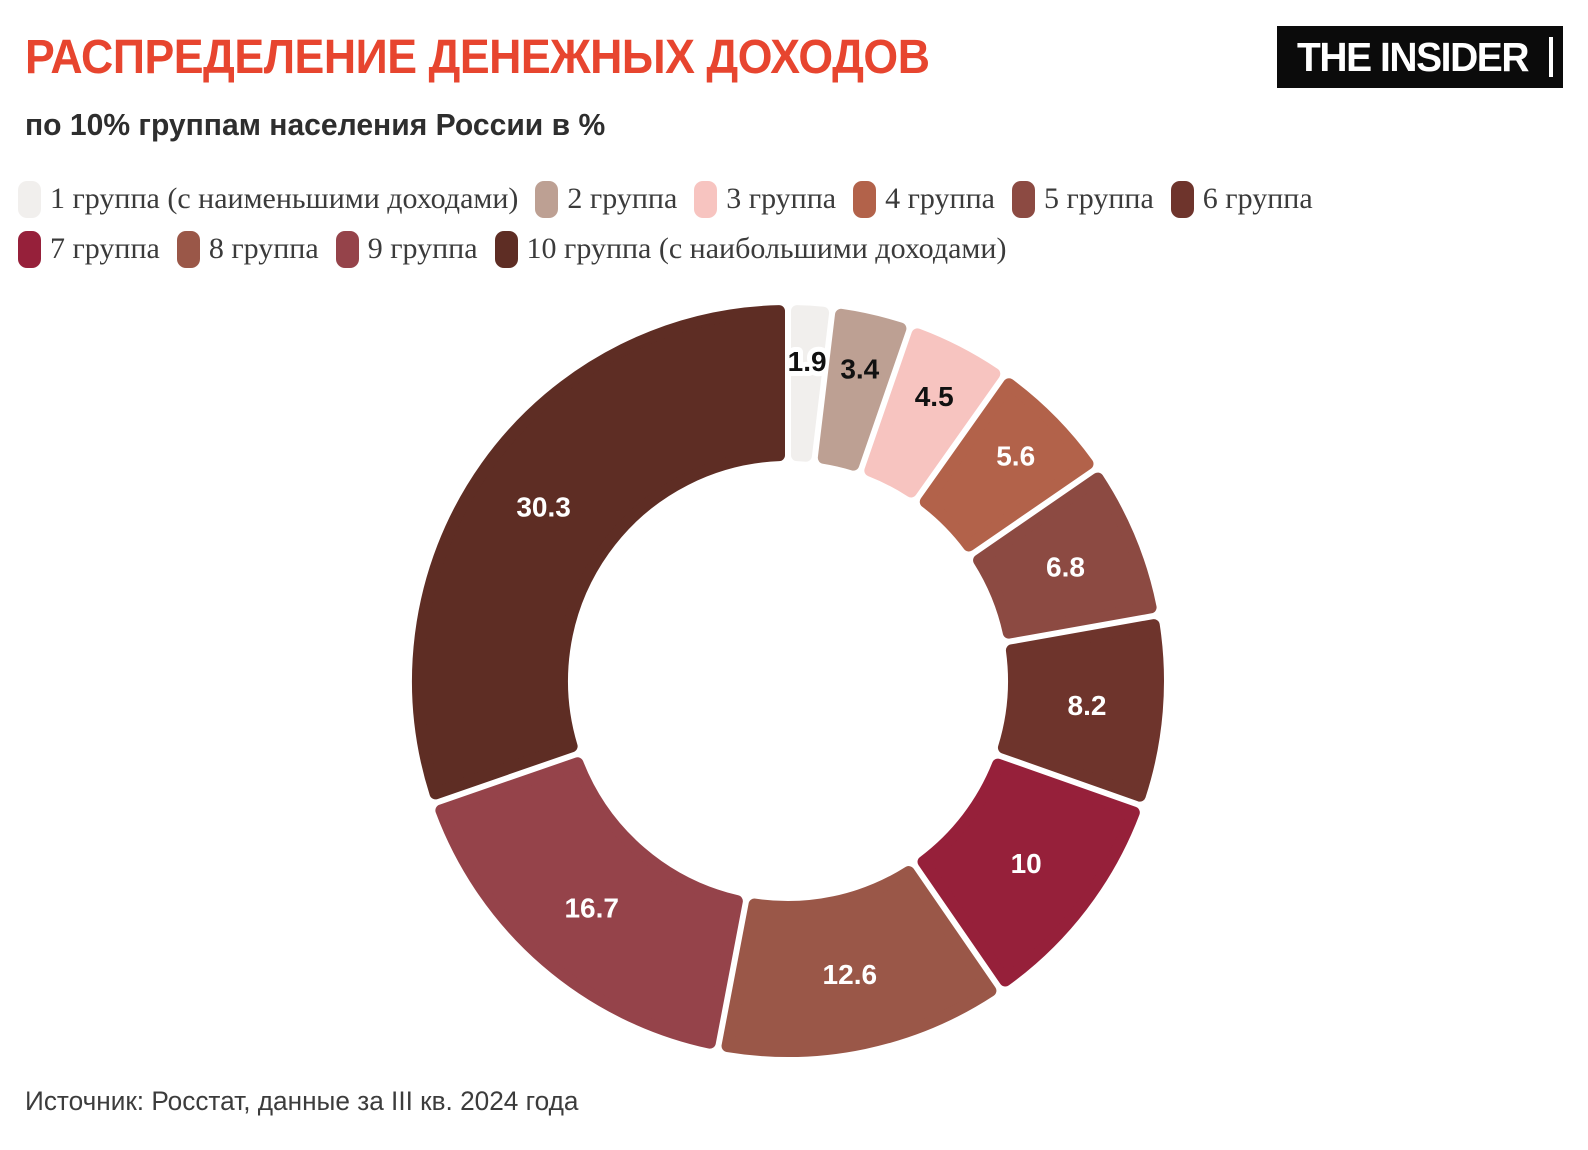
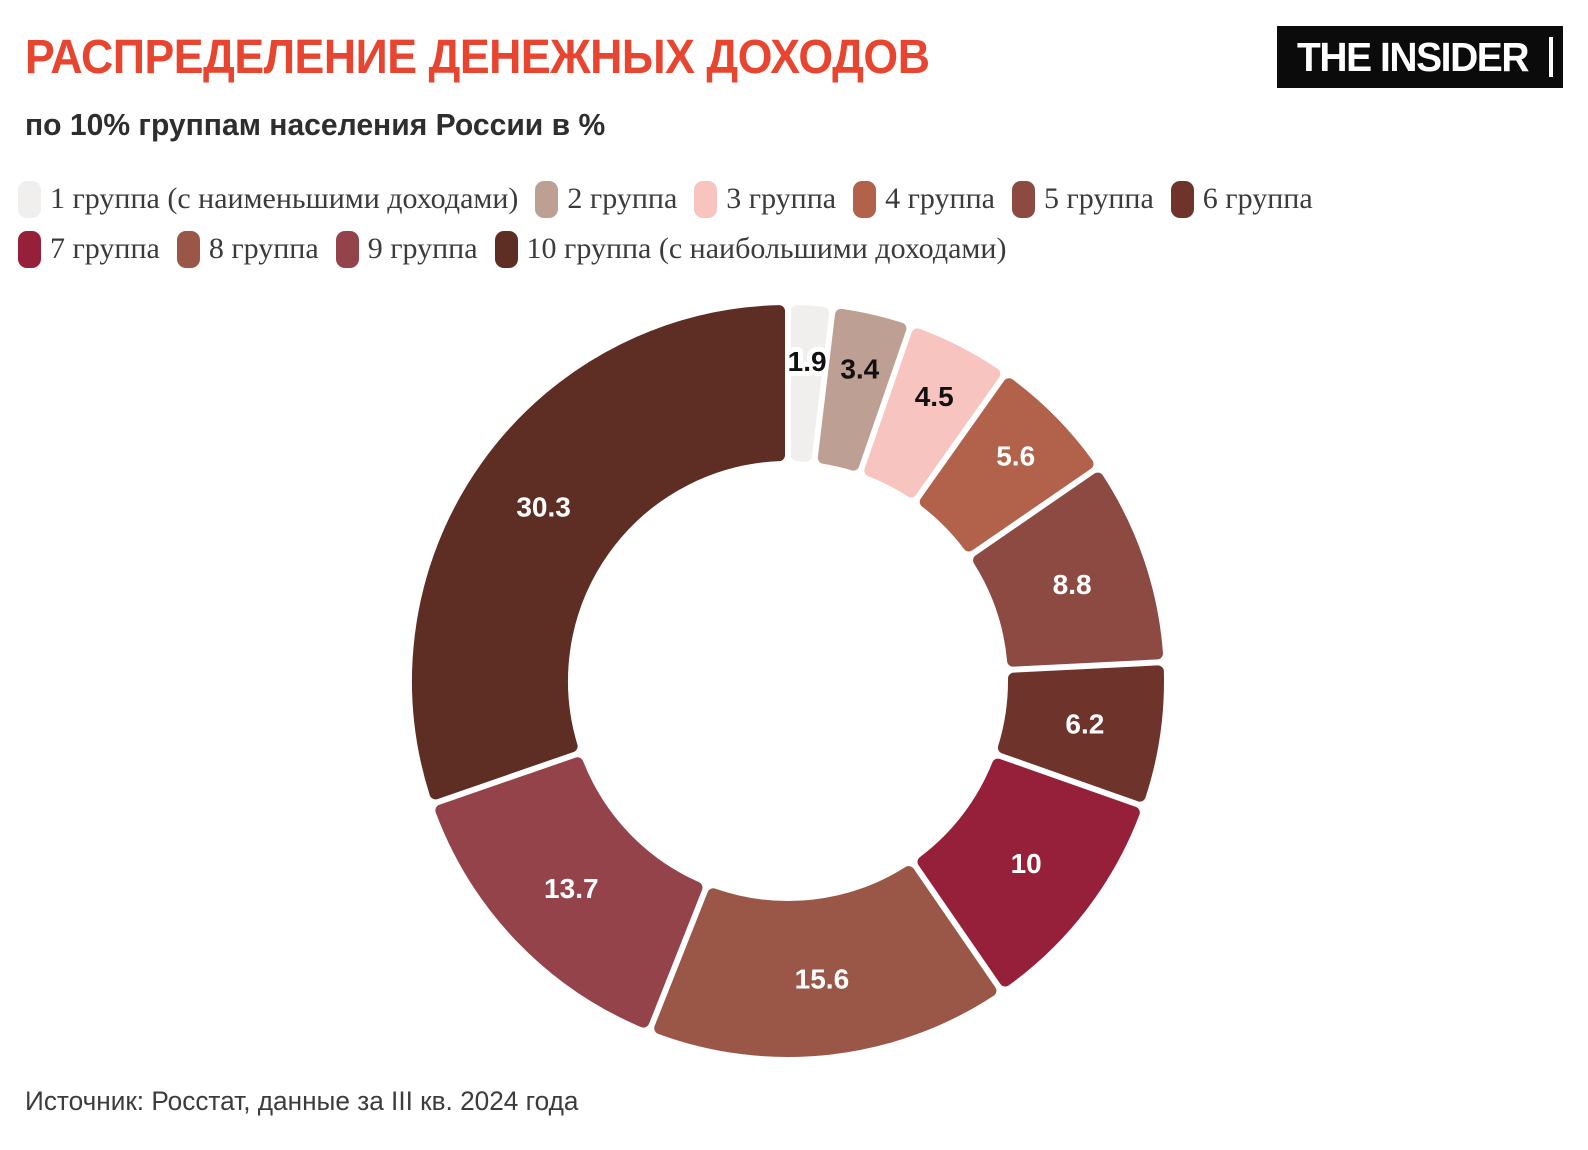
5 группа: 6.8 -> 8.8
6 группа: 8.2 -> 6.2
8 группа: 12.6 -> 15.6
9 группа: 16.7 -> 13.7
